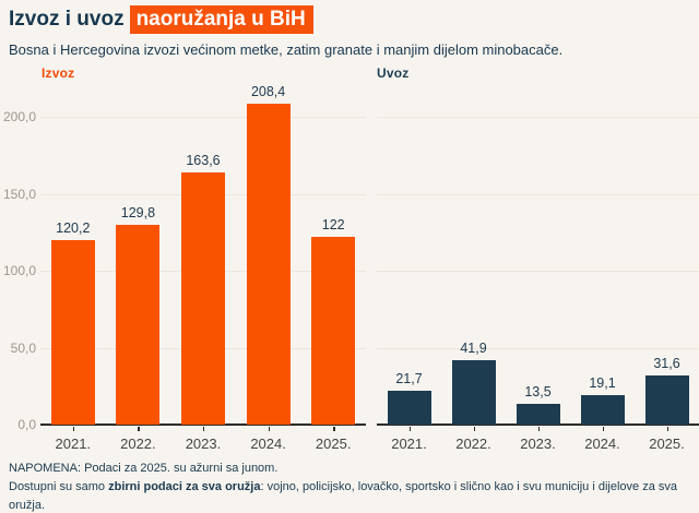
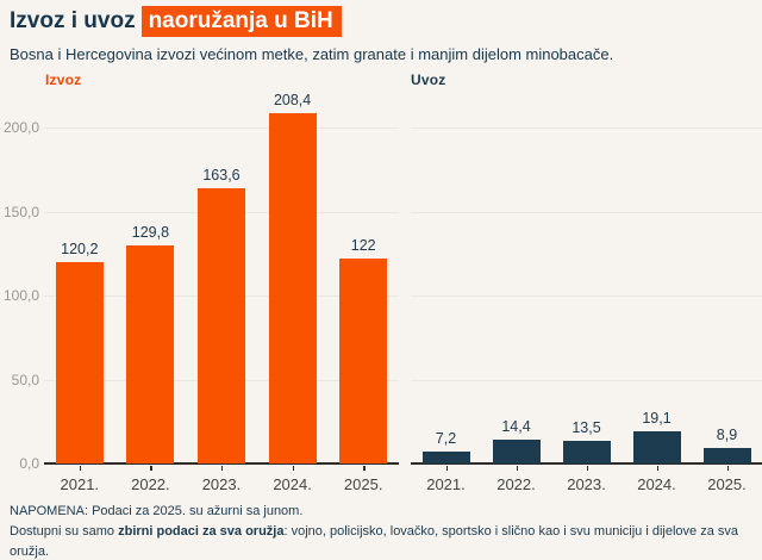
Uvoz/2021.: 21,7 -> 7,2
Uvoz/2022.: 41,9 -> 14,4
Uvoz/2025.: 31,6 -> 8,9
